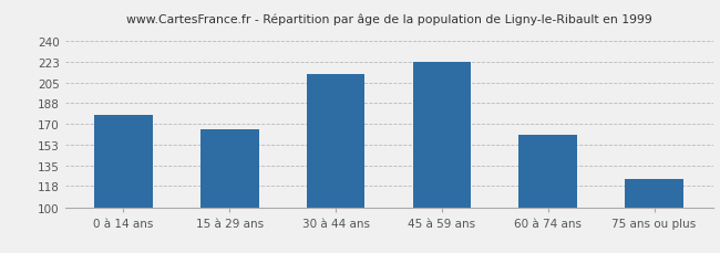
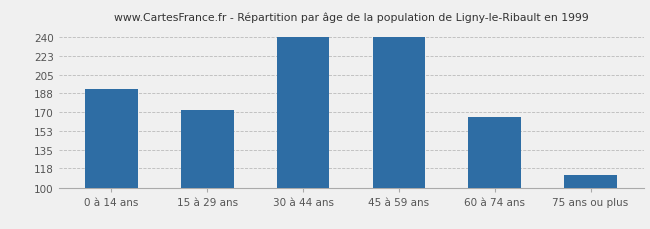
0 à 14 ans: 178 -> 192
15 à 29 ans: 166 -> 172
30 à 44 ans: 212 -> 240
45 à 59 ans: 223 -> 240
60 à 74 ans: 161 -> 166
75 ans ou plus: 124 -> 112
